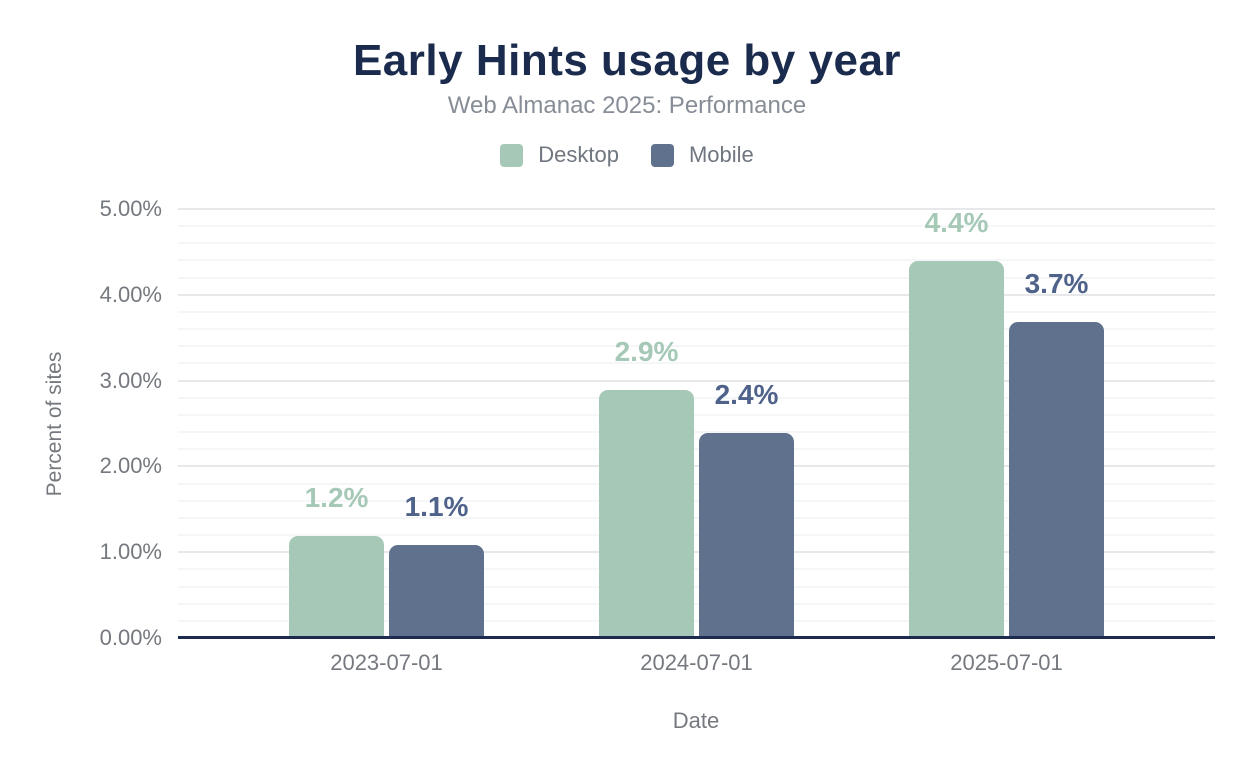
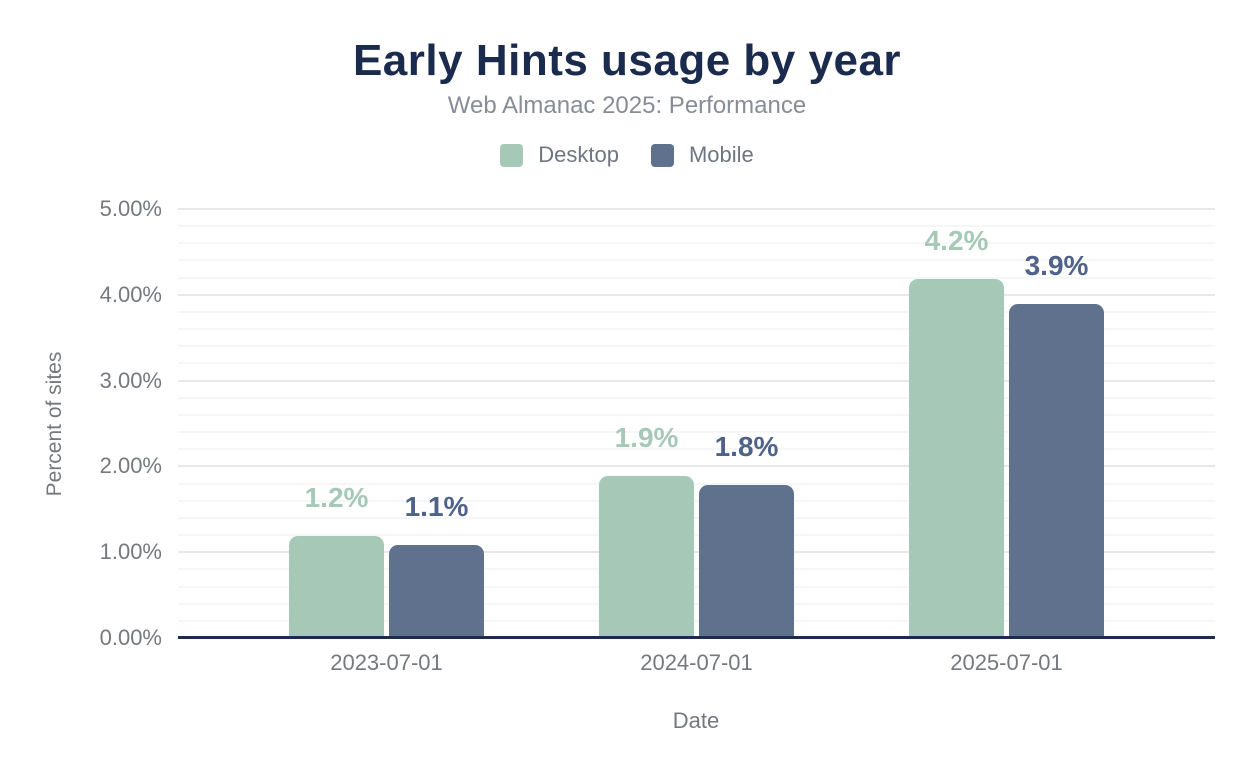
Desktop/2024-07-01: 2.9% -> 1.9%
Mobile/2024-07-01: 2.4% -> 1.8%
Desktop/2025-07-01: 4.4% -> 4.2%
Mobile/2025-07-01: 3.7% -> 3.9%
